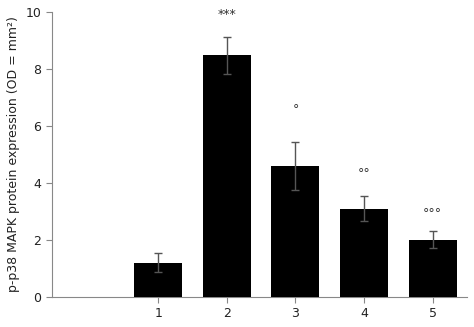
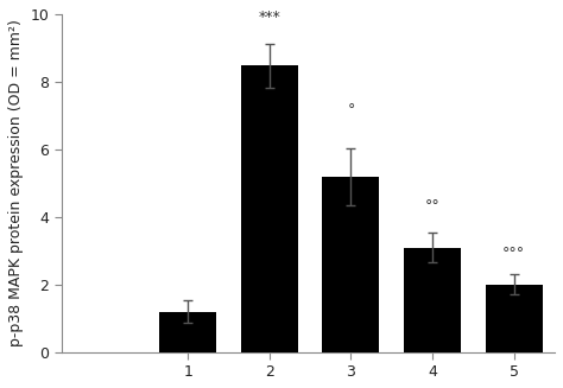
3: 4.6 -> 5.2
